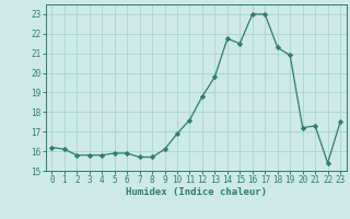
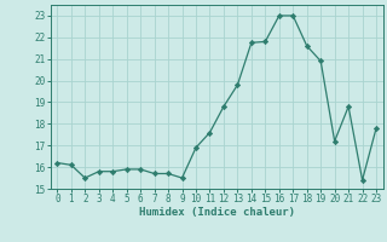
2: 15.8 -> 15.5
9: 16.1 -> 15.5
15: 21.5 -> 21.8
18: 21.3 -> 21.6
21: 17.3 -> 18.8
23: 17.5 -> 17.8
